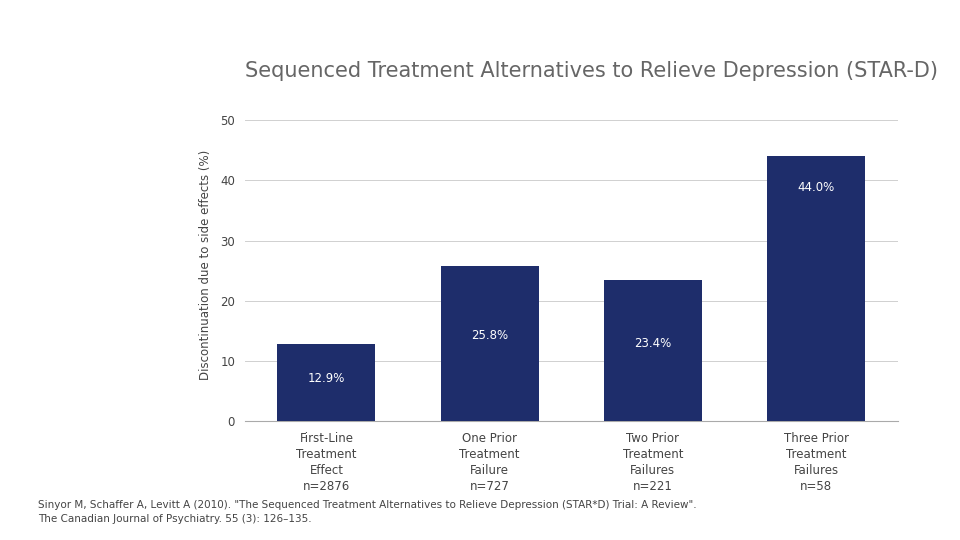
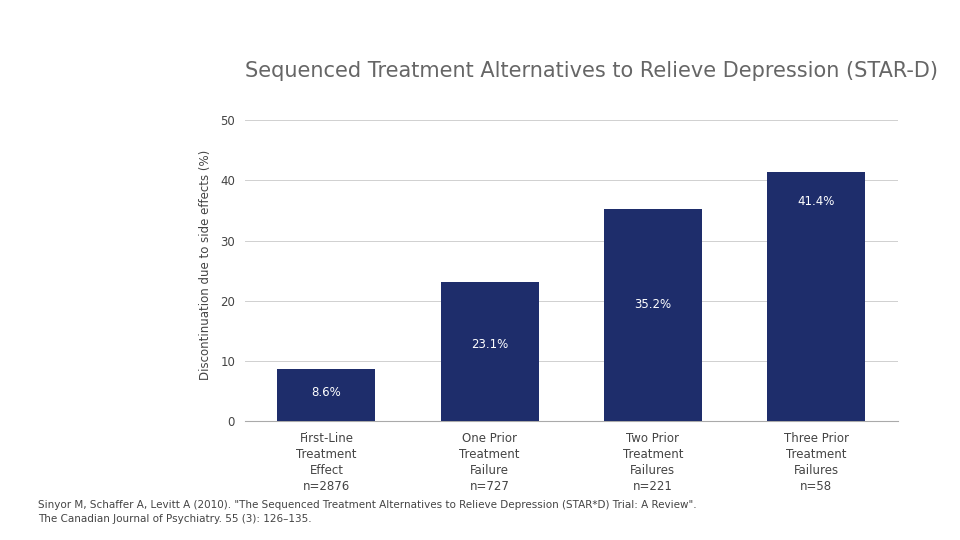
First-Line Treatment Effect n=2876: 12.9% -> 8.6%
One Prior Treatment Failure n=727: 25.8% -> 23.1%
Two Prior Treatment Failures n=221: 23.4% -> 35.2%
Three Prior Treatment Failures n=58: 44.0% -> 41.4%
